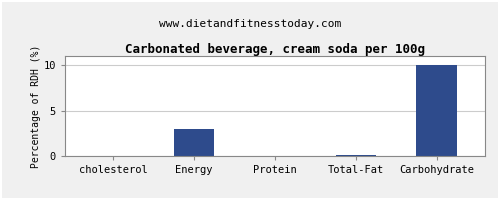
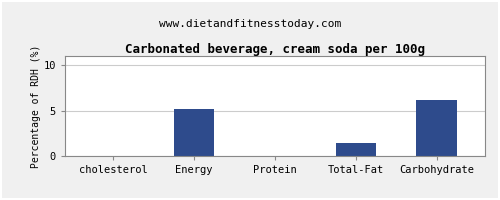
Energy: 3.0 -> 5.2
Total-Fat: 0.1 -> 1.4
Carbohydrate: 10.0 -> 6.2
